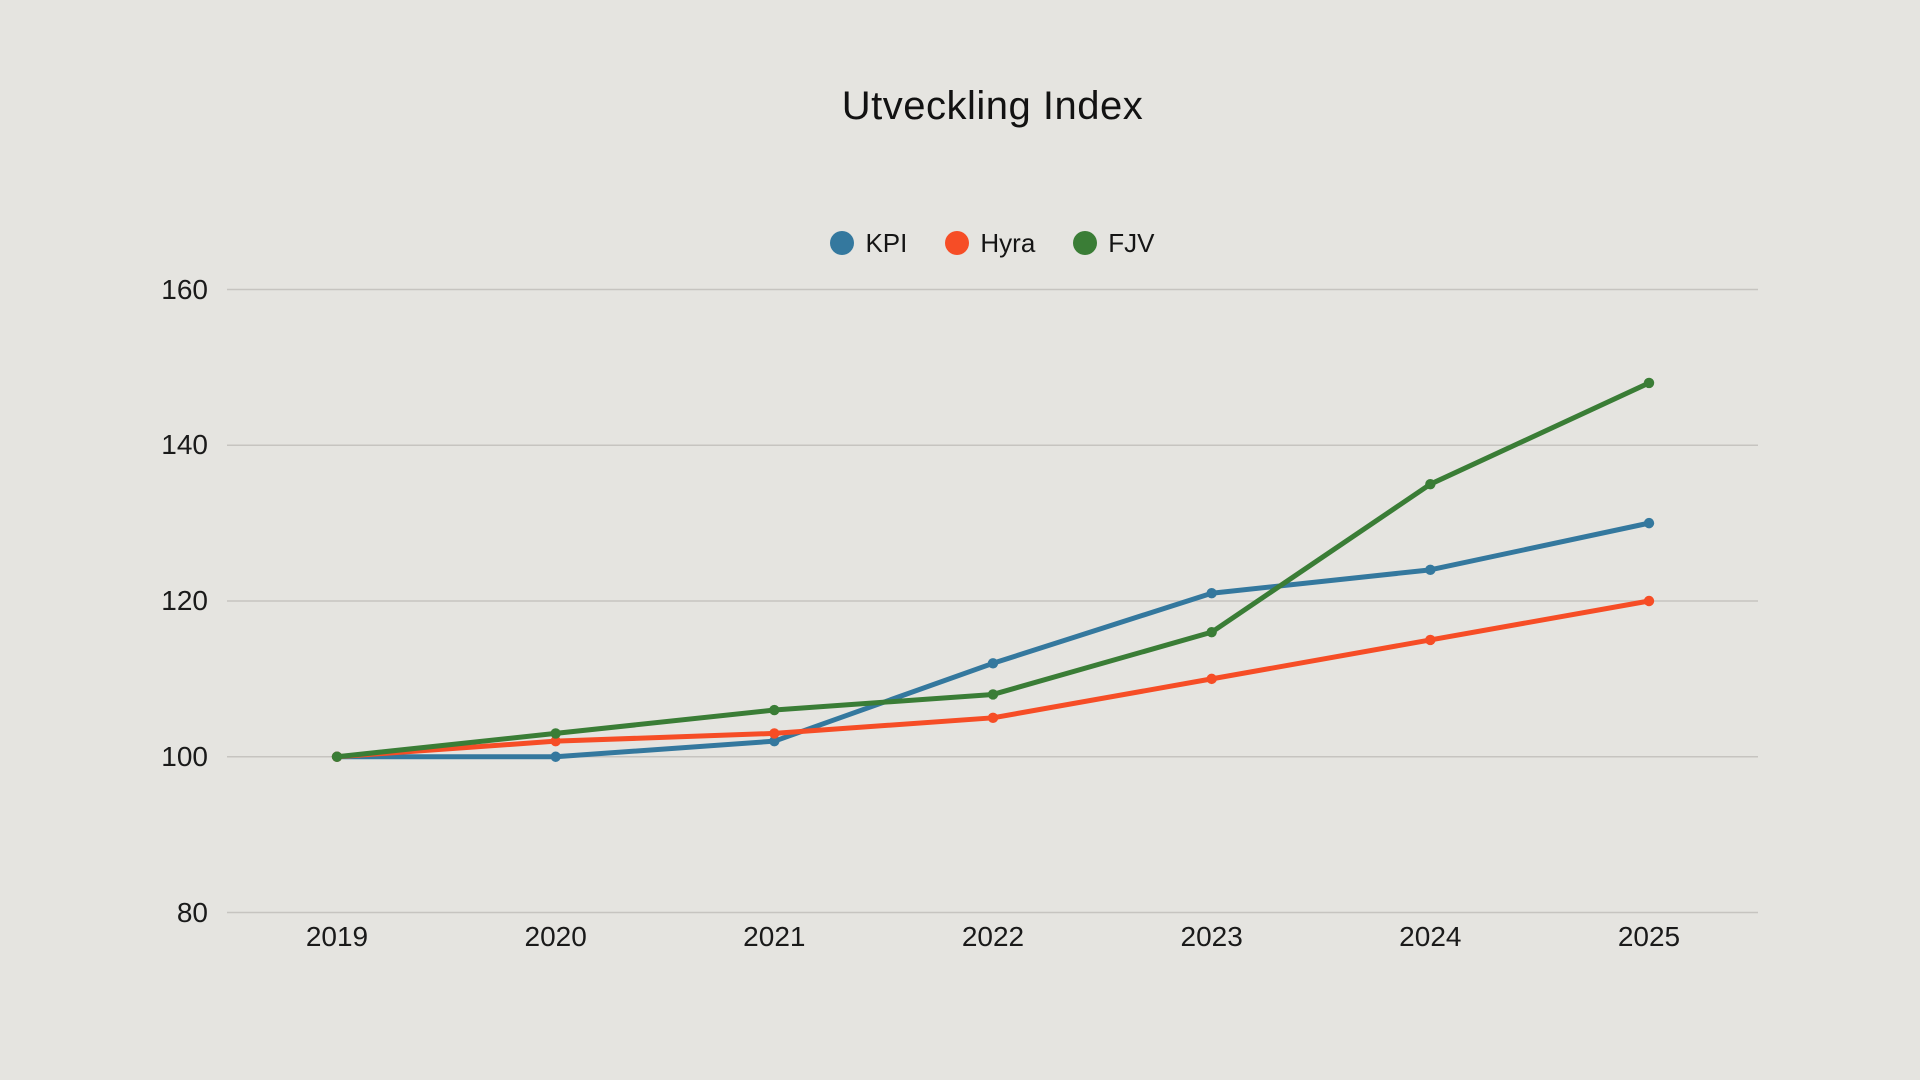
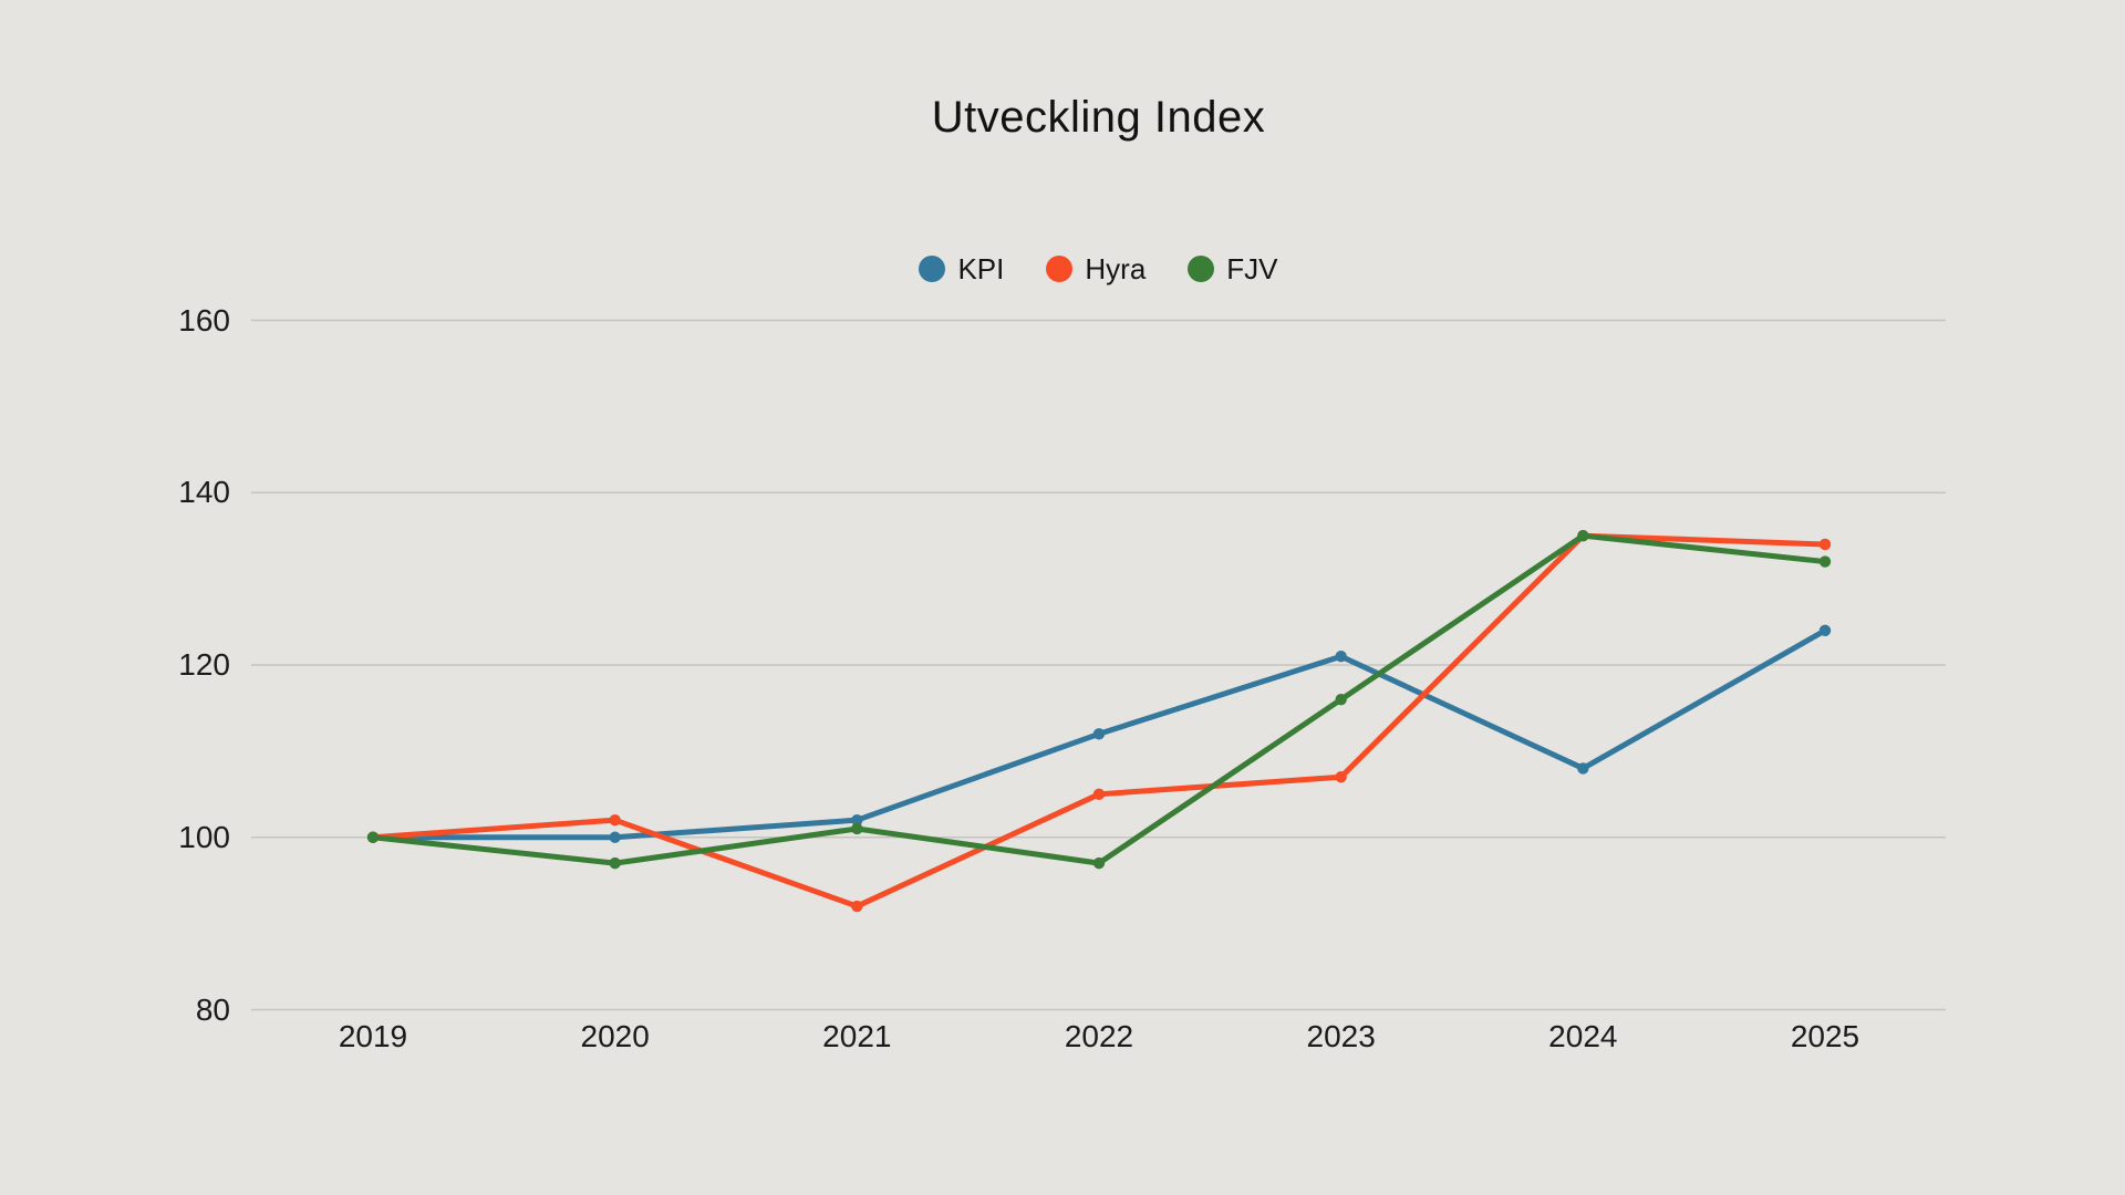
FJV/2020: 103 -> 97
Hyra/2021: 103 -> 92
FJV/2021: 106 -> 101
FJV/2022: 108 -> 97
Hyra/2023: 110 -> 107
KPI/2024: 124 -> 108
Hyra/2024: 115 -> 135
KPI/2025: 130 -> 124
Hyra/2025: 120 -> 134
FJV/2025: 148 -> 132
